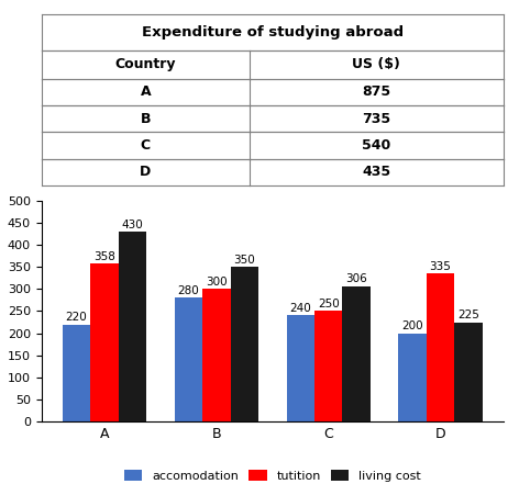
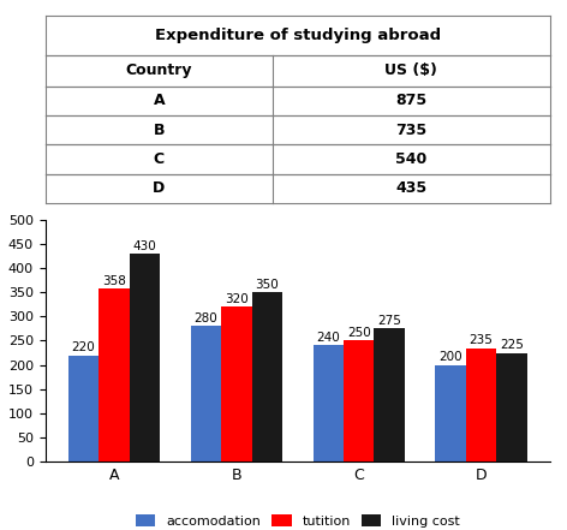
tutition/B: 300 -> 320
living cost/C: 306 -> 275
tutition/D: 335 -> 235
